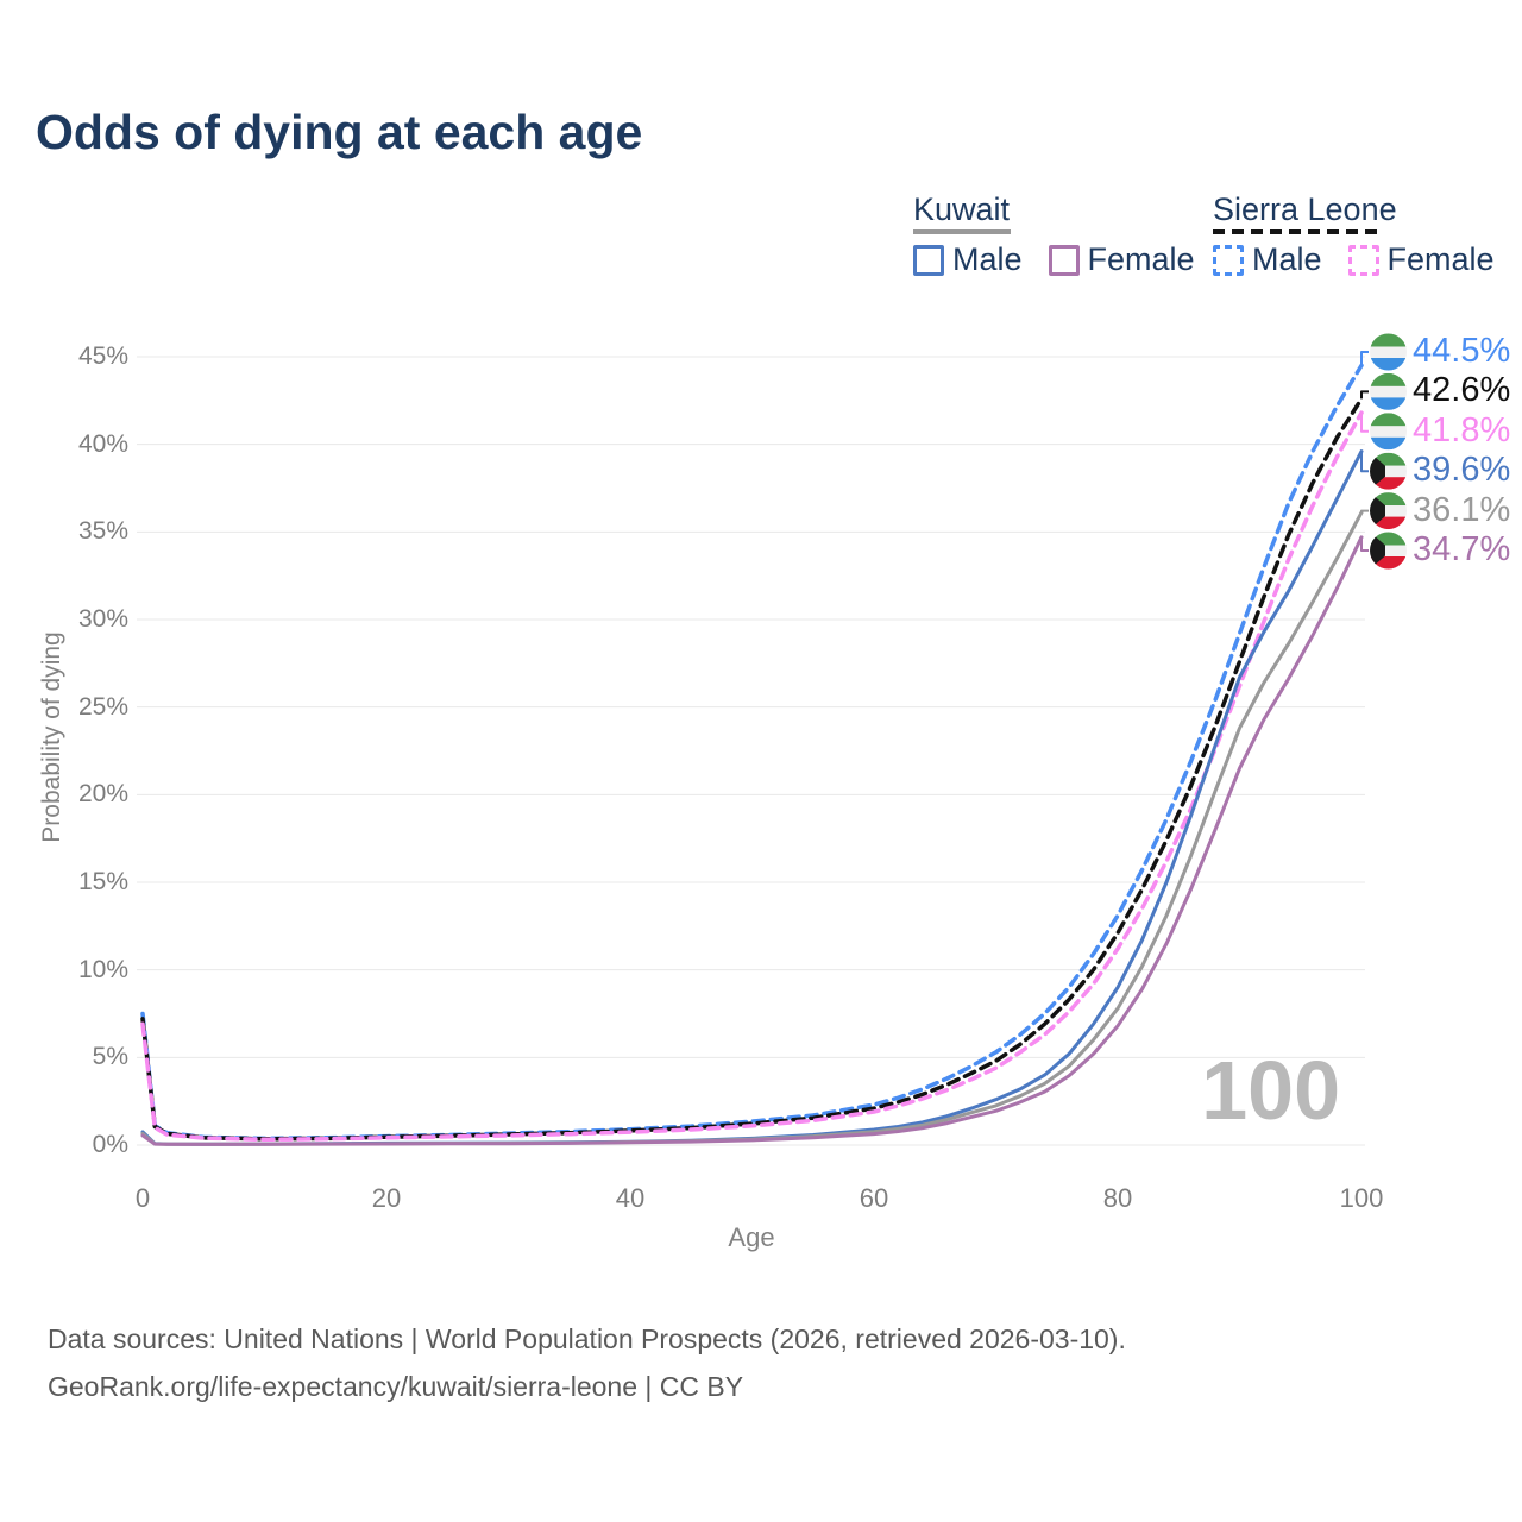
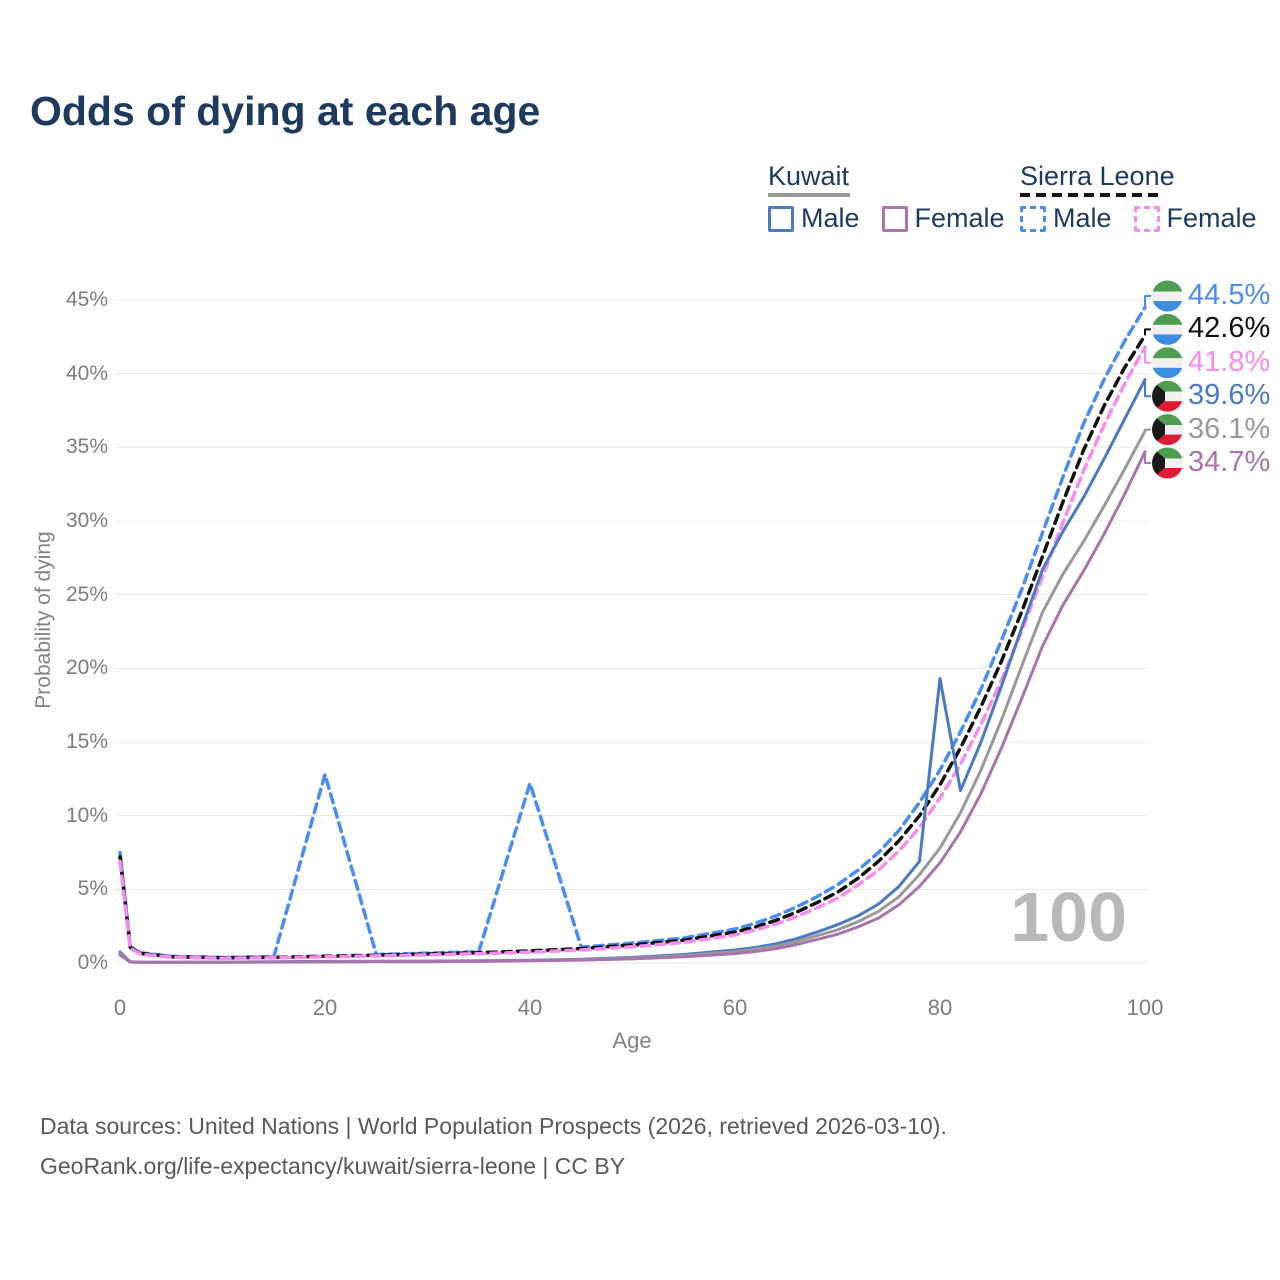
Sierra Leone Male/20: 0.5% -> 12.8%
Sierra Leone Male/40: 0.9% -> 12.2%
Kuwait Male/80: 9.0% -> 19.3%
